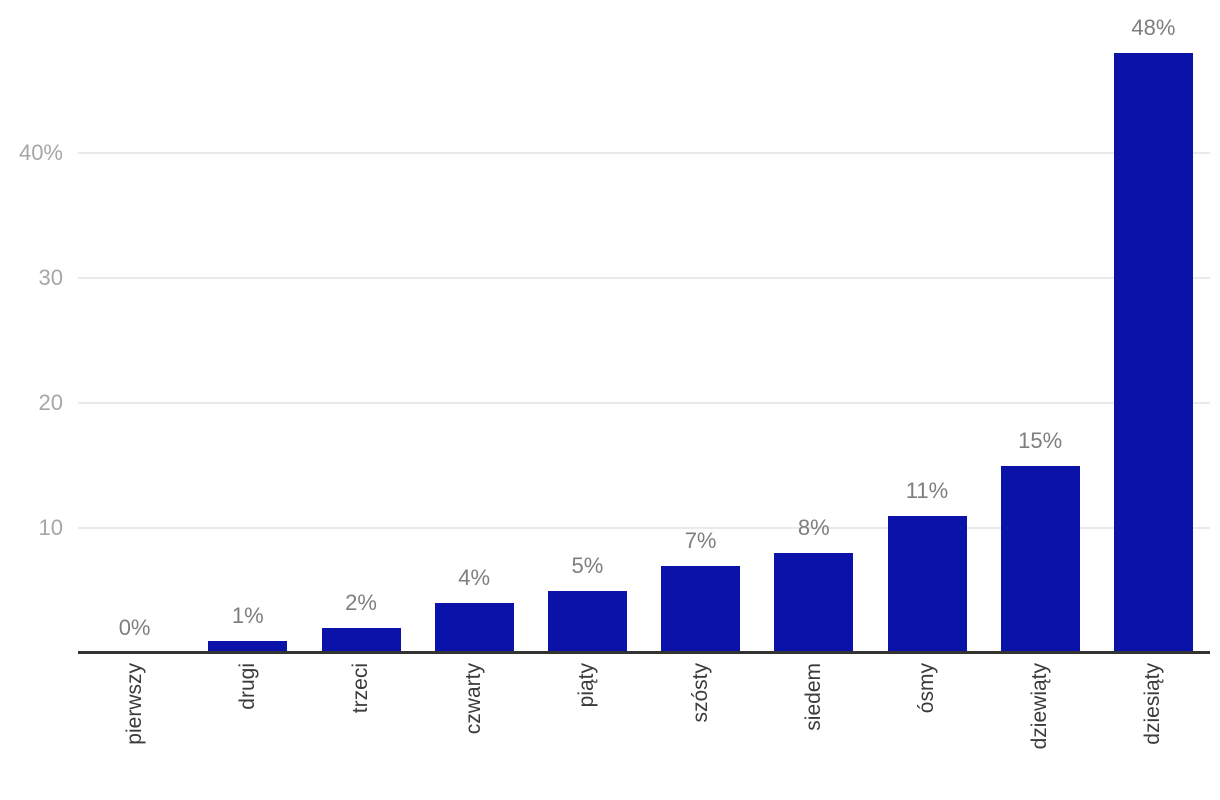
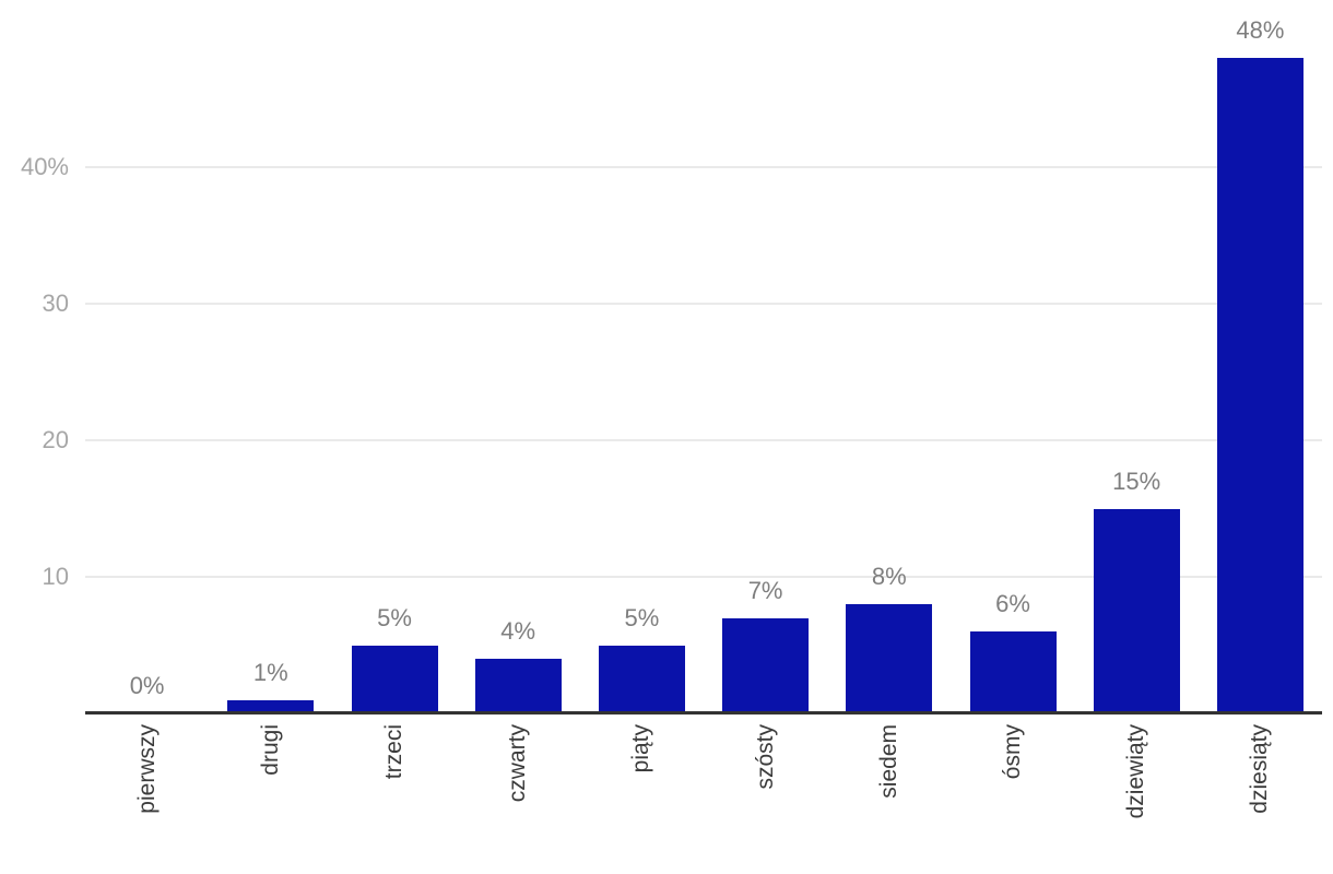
trzeci: 2% -> 5%
ósmy: 11% -> 6%
